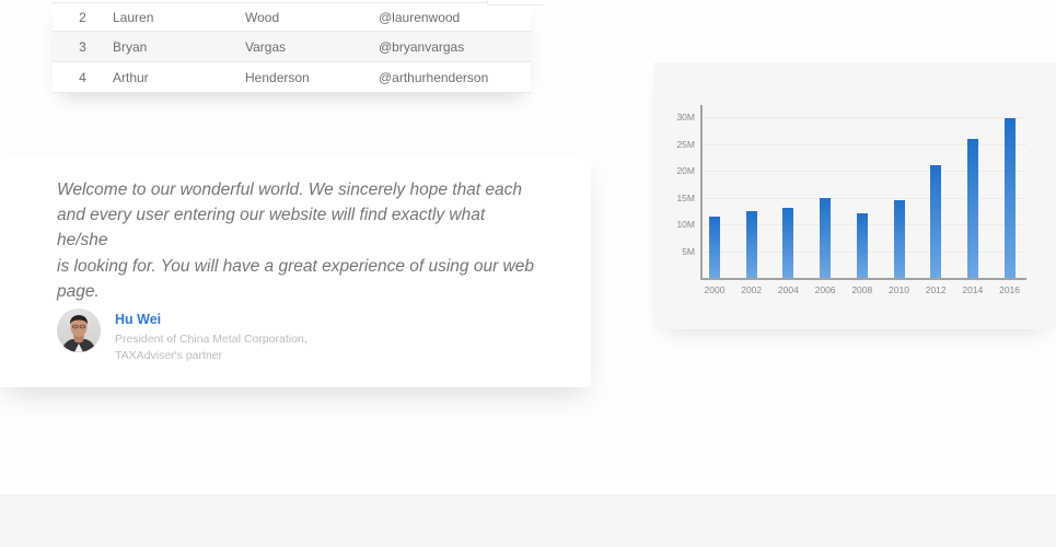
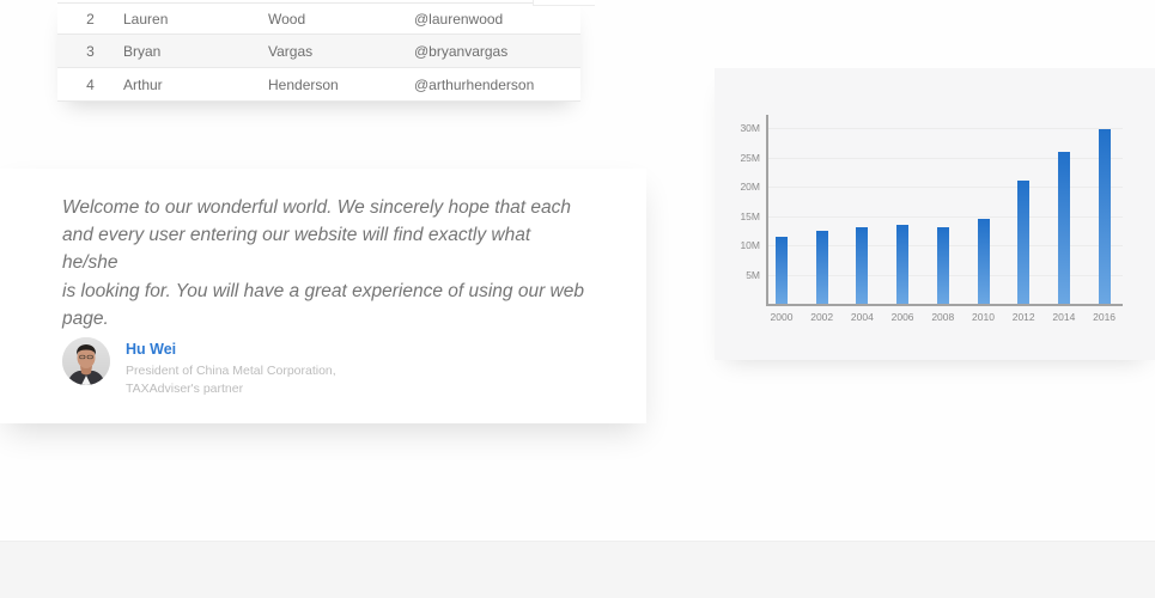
2006: 15M -> 14M
2008: 12M -> 13M
